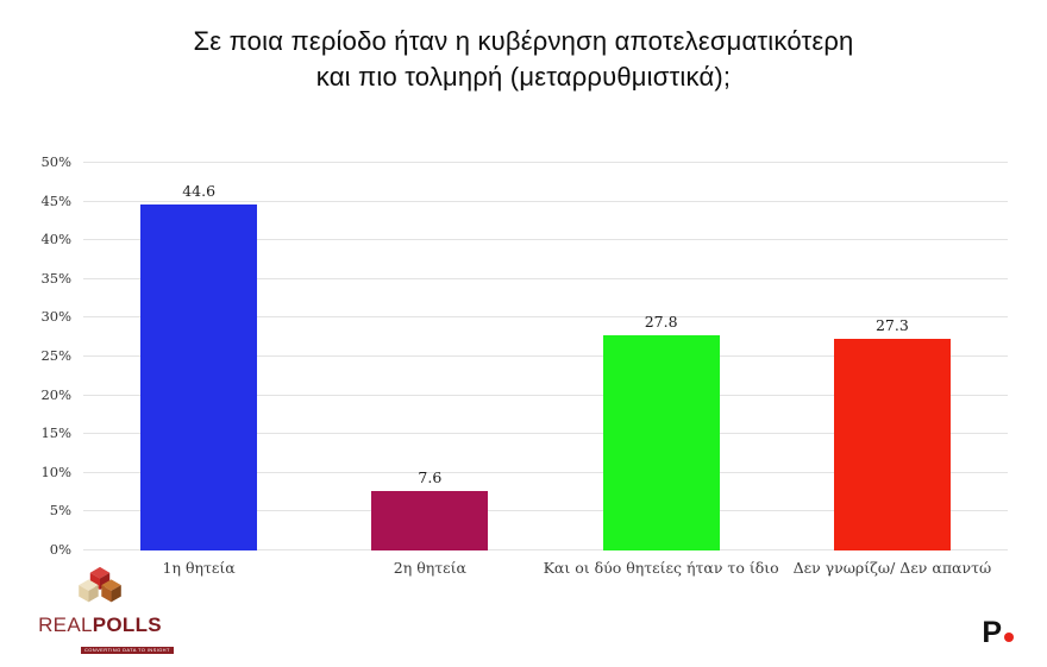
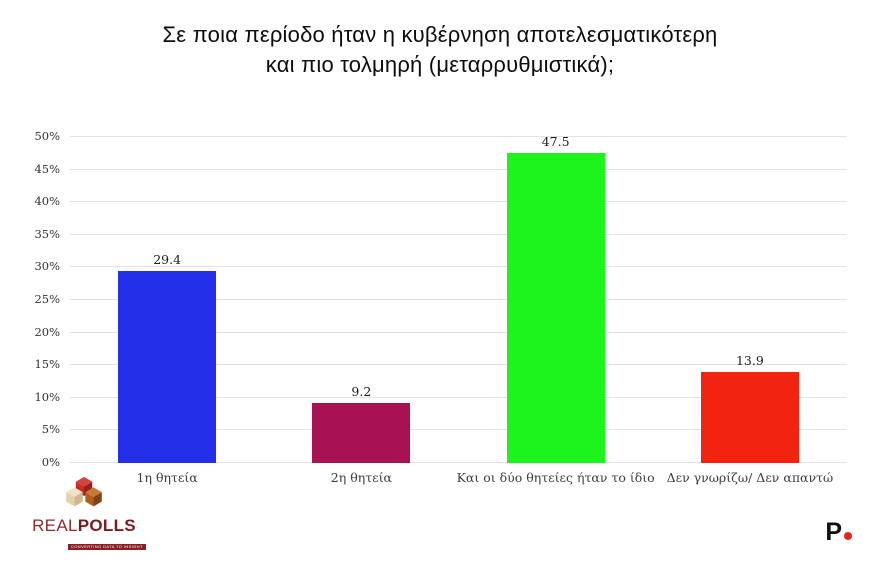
1η θητεία: 44.6 -> 29.4
2η θητεία: 7.6 -> 9.2
Και οι δύο θητείες ήταν το ίδιο: 27.8 -> 47.5
Δεν γνωρίζω/ Δεν απαντώ: 27.3 -> 13.9
